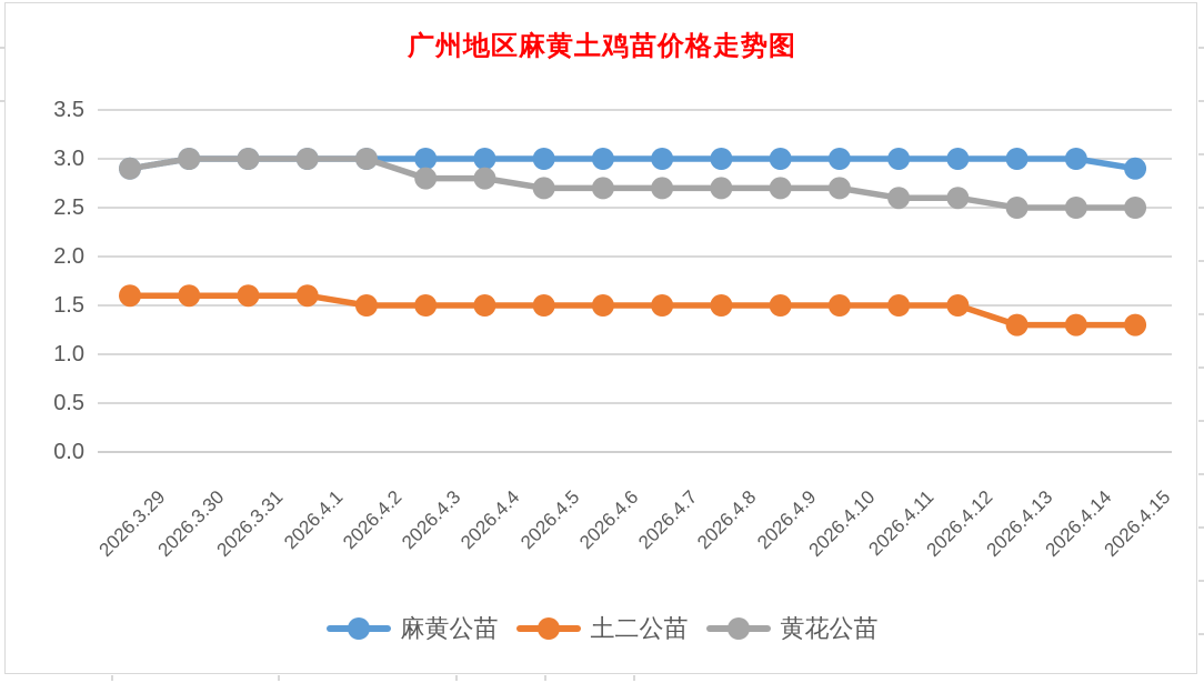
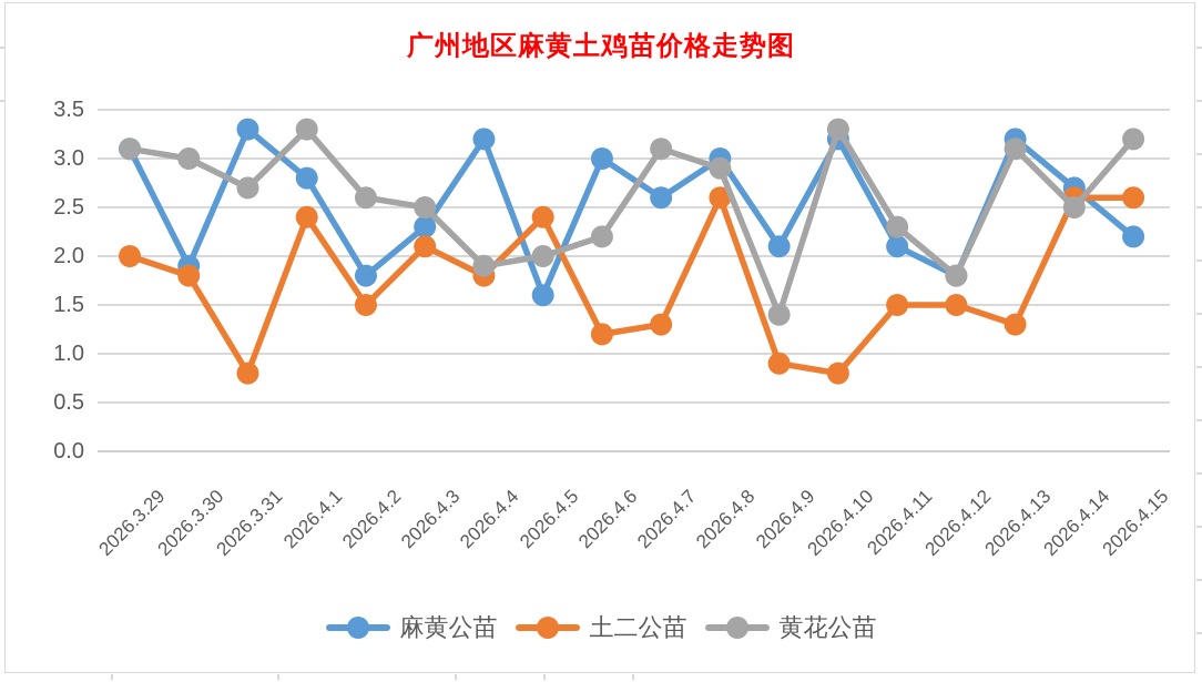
麻黄公苗/2026.3.29: 2.9 -> 3.1
土二公苗/2026.3.29: 1.6 -> 2.0
黄花公苗/2026.3.29: 2.9 -> 3.1
麻黄公苗/2026.3.30: 3.0 -> 1.9
土二公苗/2026.3.30: 1.6 -> 1.8
麻黄公苗/2026.3.31: 3.0 -> 3.3
土二公苗/2026.3.31: 1.6 -> 0.8
黄花公苗/2026.3.31: 3.0 -> 2.7
麻黄公苗/2026.4.1: 3.0 -> 2.8
土二公苗/2026.4.1: 1.6 -> 2.4
黄花公苗/2026.4.1: 3.0 -> 3.3
麻黄公苗/2026.4.2: 3.0 -> 1.8
黄花公苗/2026.4.2: 3.0 -> 2.6
麻黄公苗/2026.4.3: 3.0 -> 2.3
土二公苗/2026.4.3: 1.5 -> 2.1
黄花公苗/2026.4.3: 2.8 -> 2.5
麻黄公苗/2026.4.4: 3.0 -> 3.2
土二公苗/2026.4.4: 1.5 -> 1.8
黄花公苗/2026.4.4: 2.8 -> 1.9
麻黄公苗/2026.4.5: 3.0 -> 1.6
土二公苗/2026.4.5: 1.5 -> 2.4
黄花公苗/2026.4.5: 2.7 -> 2.0
土二公苗/2026.4.6: 1.5 -> 1.2
黄花公苗/2026.4.6: 2.7 -> 2.2
麻黄公苗/2026.4.7: 3.0 -> 2.6
土二公苗/2026.4.7: 1.5 -> 1.3
黄花公苗/2026.4.7: 2.7 -> 3.1
土二公苗/2026.4.8: 1.5 -> 2.6
黄花公苗/2026.4.8: 2.7 -> 2.9
麻黄公苗/2026.4.9: 3.0 -> 2.1
土二公苗/2026.4.9: 1.5 -> 0.9
黄花公苗/2026.4.9: 2.7 -> 1.4
麻黄公苗/2026.4.10: 3.0 -> 3.2
土二公苗/2026.4.10: 1.5 -> 0.8
黄花公苗/2026.4.10: 2.7 -> 3.3
麻黄公苗/2026.4.11: 3.0 -> 2.1
黄花公苗/2026.4.11: 2.6 -> 2.3
麻黄公苗/2026.4.12: 3.0 -> 1.8
黄花公苗/2026.4.12: 2.6 -> 1.8
麻黄公苗/2026.4.13: 3.0 -> 3.2
黄花公苗/2026.4.13: 2.5 -> 3.1
麻黄公苗/2026.4.14: 3.0 -> 2.7
土二公苗/2026.4.14: 1.3 -> 2.6
麻黄公苗/2026.4.15: 2.9 -> 2.2
土二公苗/2026.4.15: 1.3 -> 2.6
黄花公苗/2026.4.15: 2.5 -> 3.2
